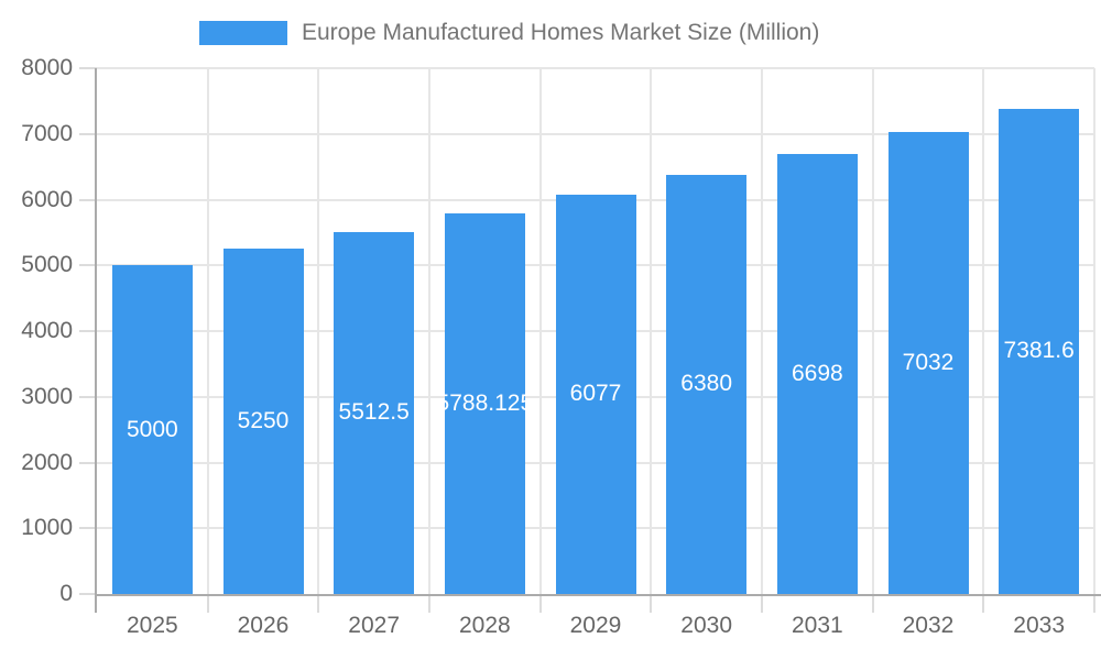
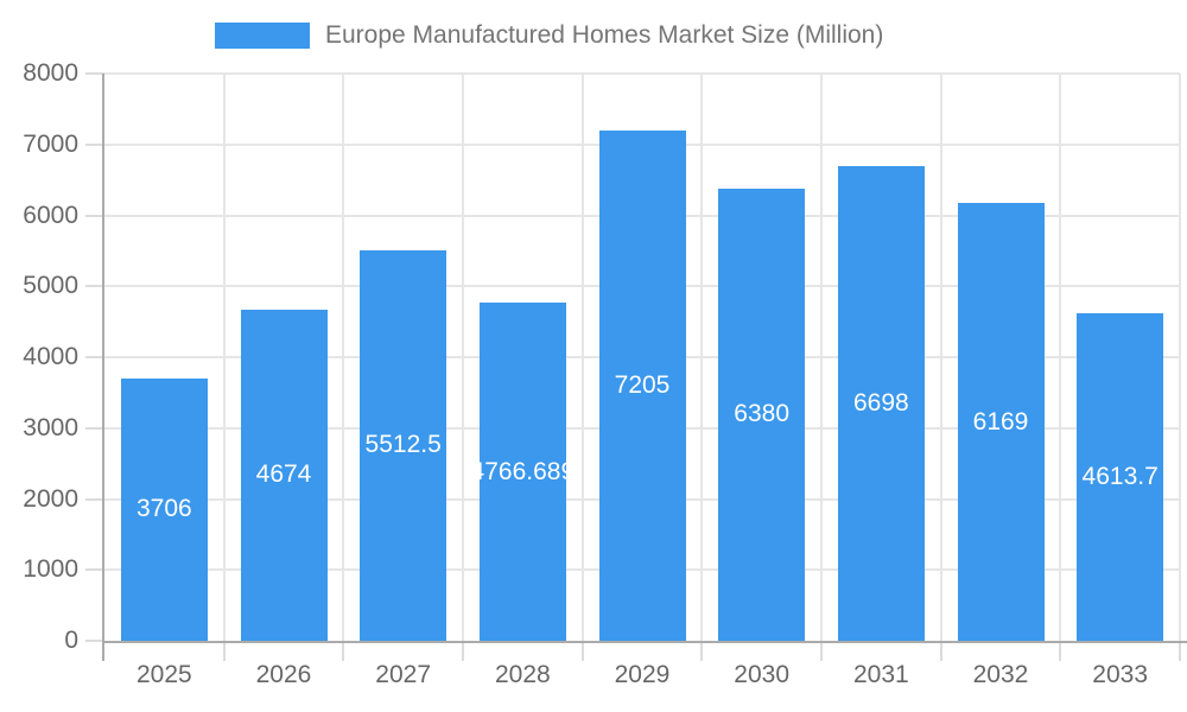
2025: 5000 -> 3706
2026: 5250 -> 4674
2028: 5788.125 -> 4766.689
2029: 6077 -> 7205
2032: 7032 -> 6169
2033: 7381.6 -> 4613.7
